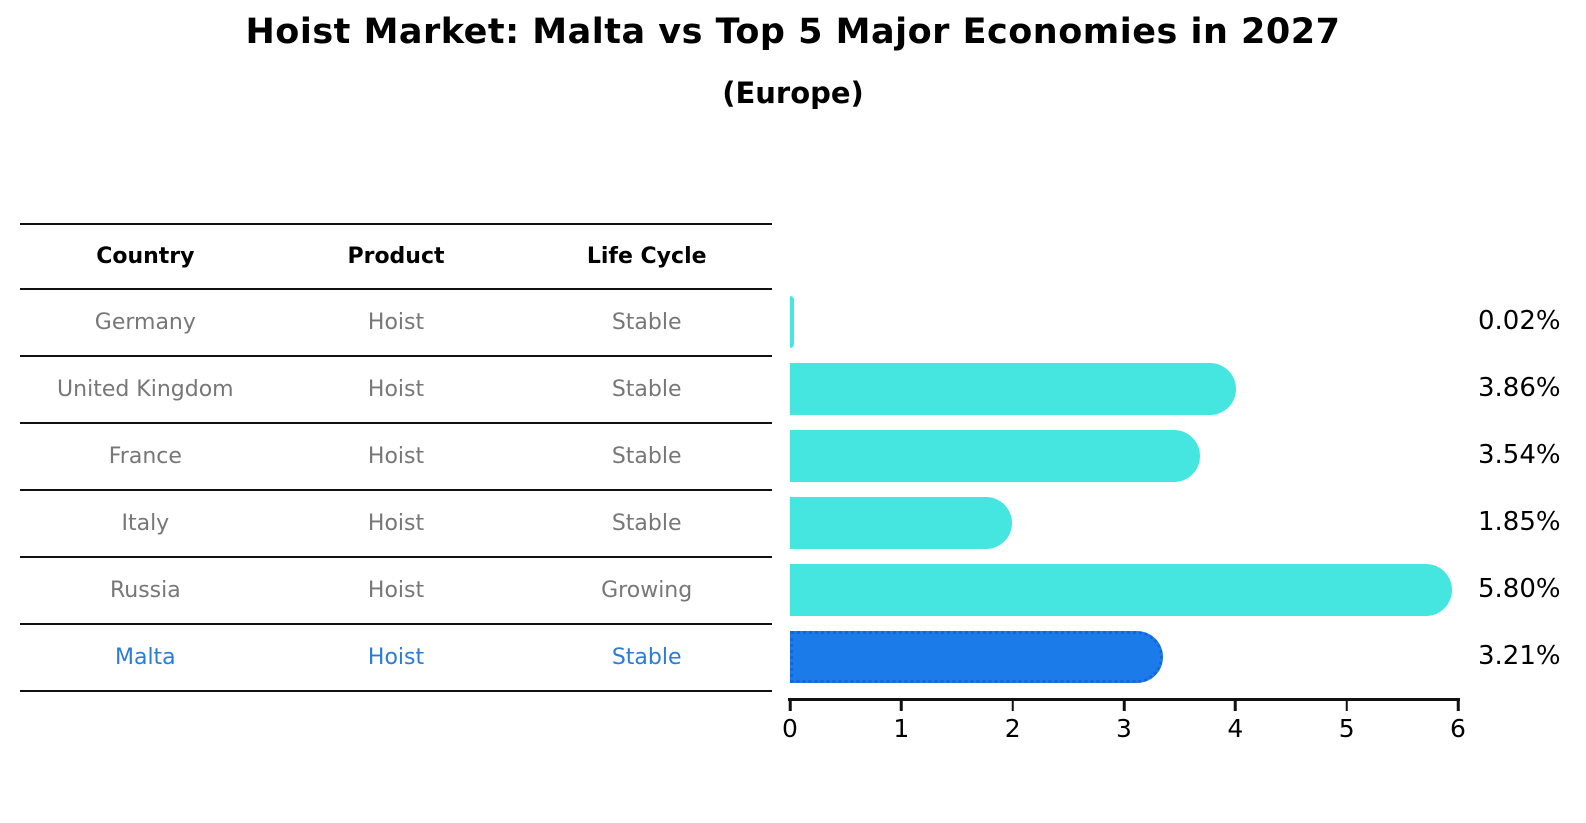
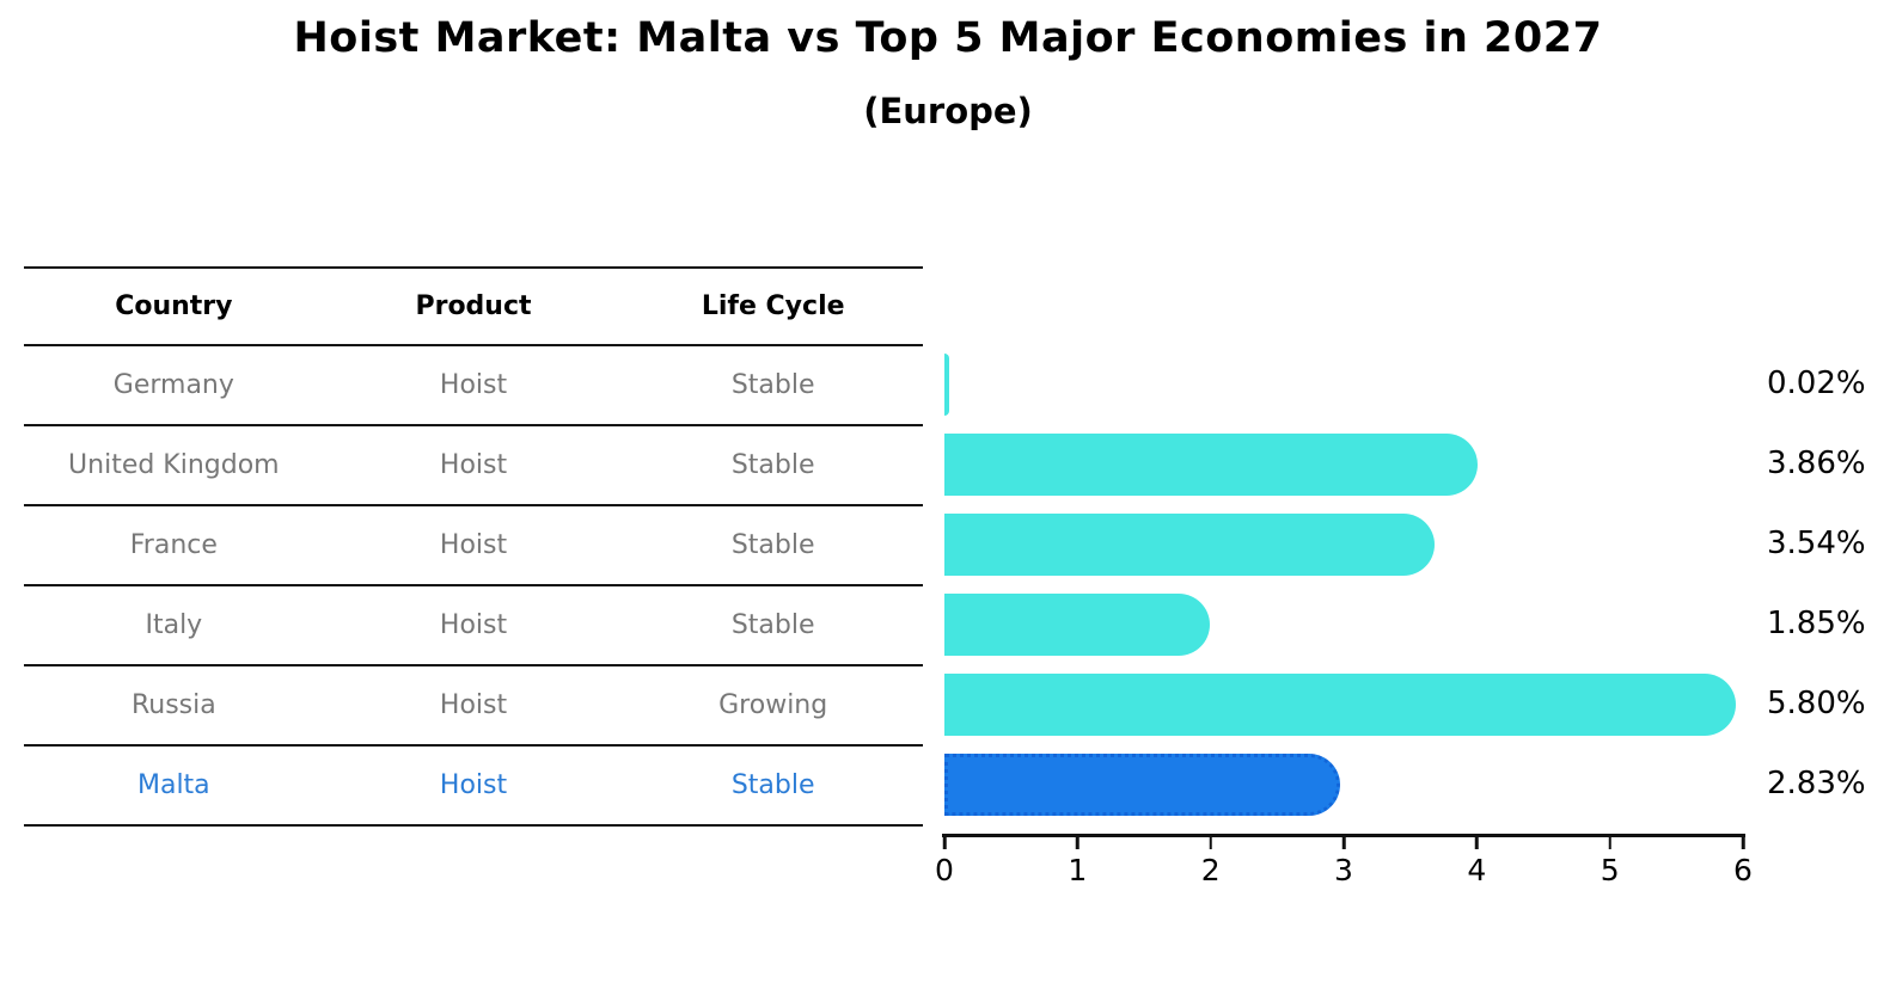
Malta: 3.21% -> 2.83%
